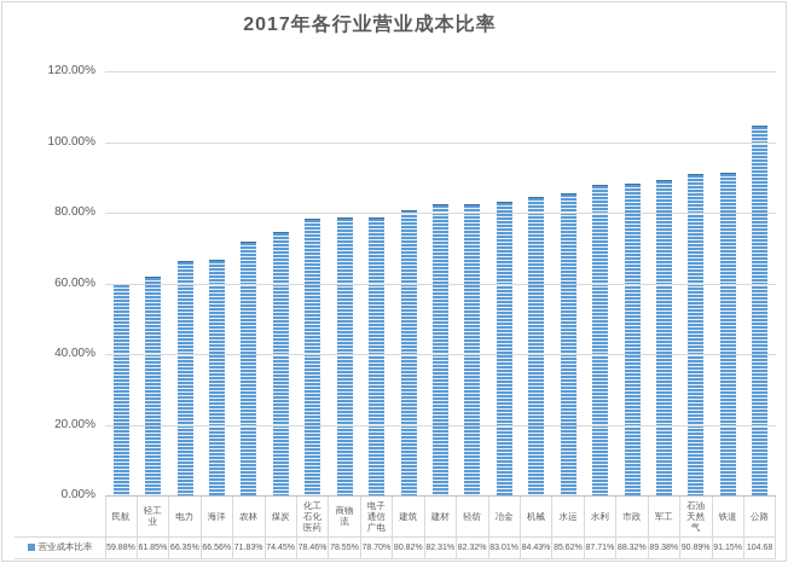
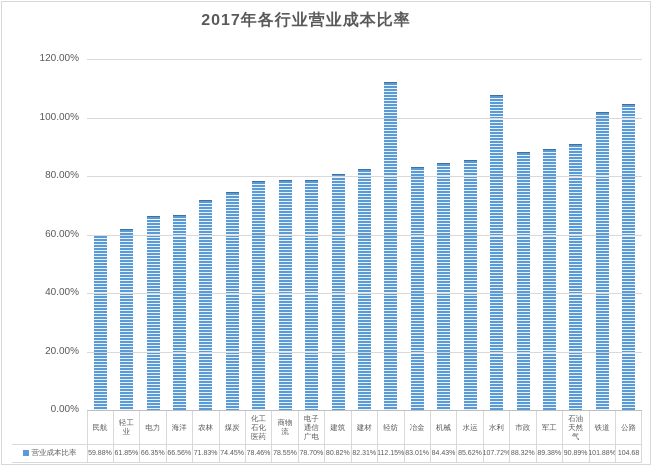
轻纺: 82.32% -> 112.15%
水利: 87.71% -> 107.72%
铁道: 91.15% -> 101.88%
